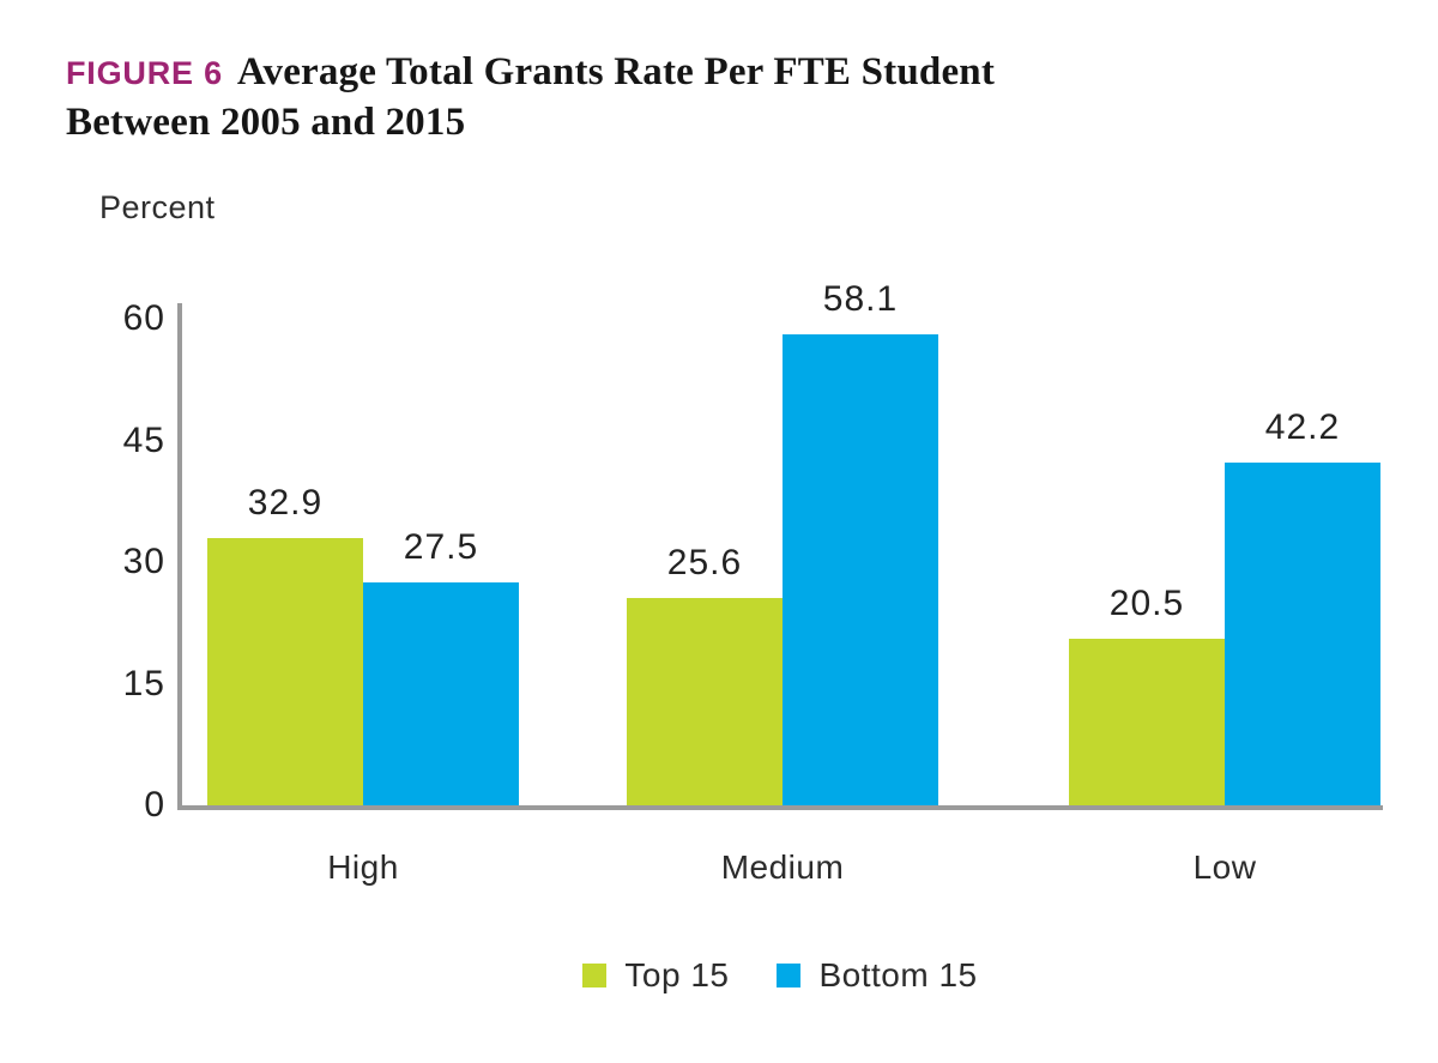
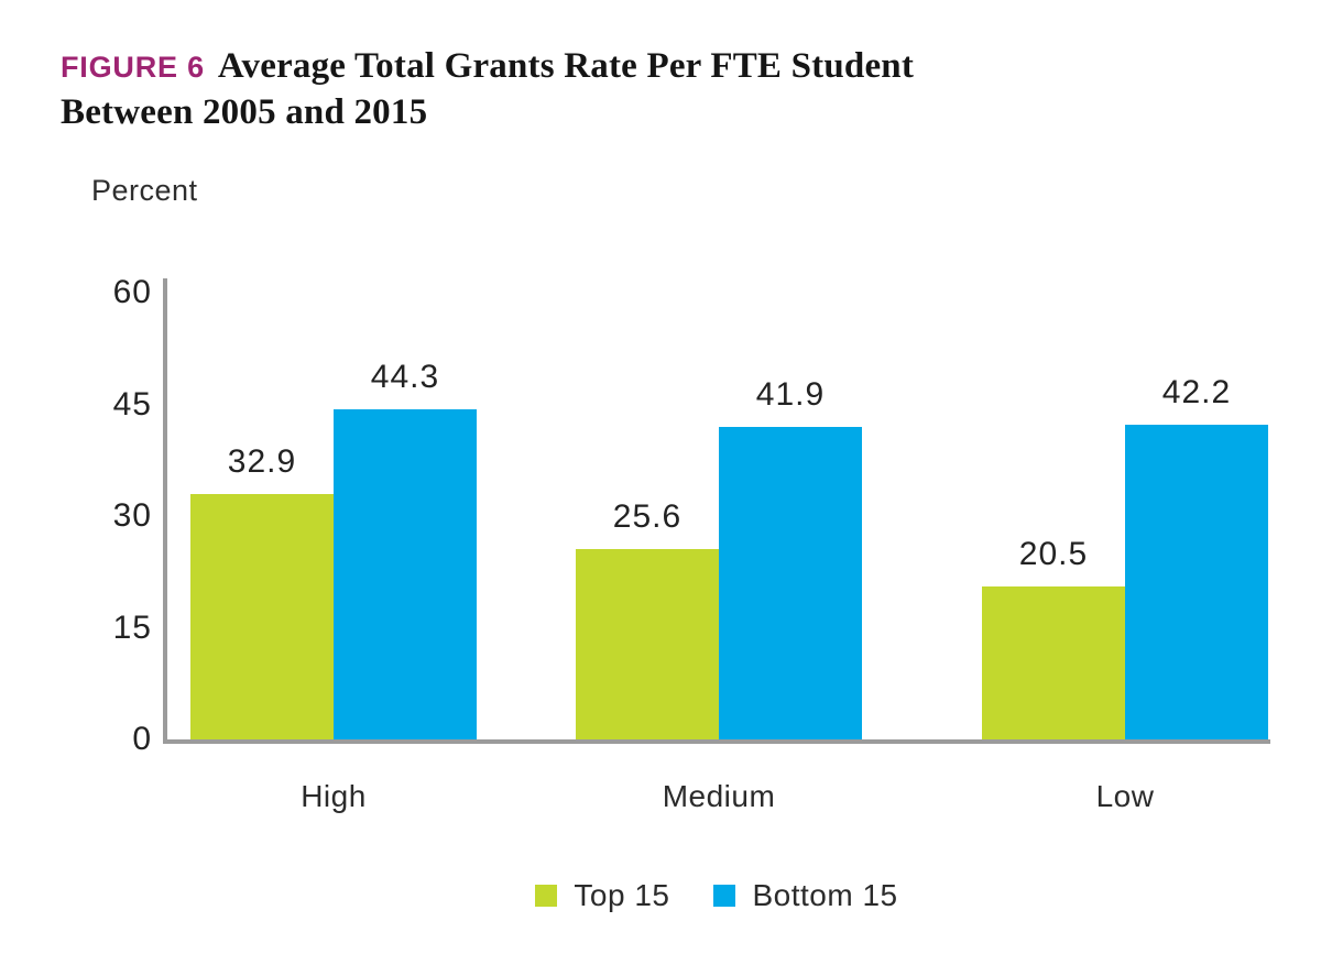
Bottom 15/High: 27.5 -> 44.3
Bottom 15/Medium: 58.1 -> 41.9
